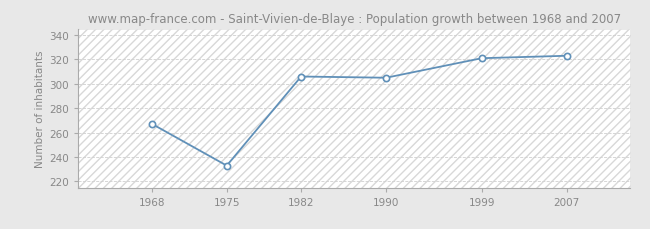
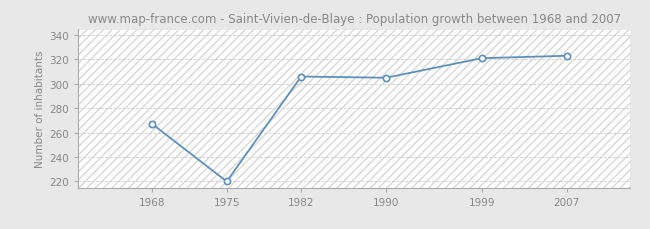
1975: 233 -> 220
